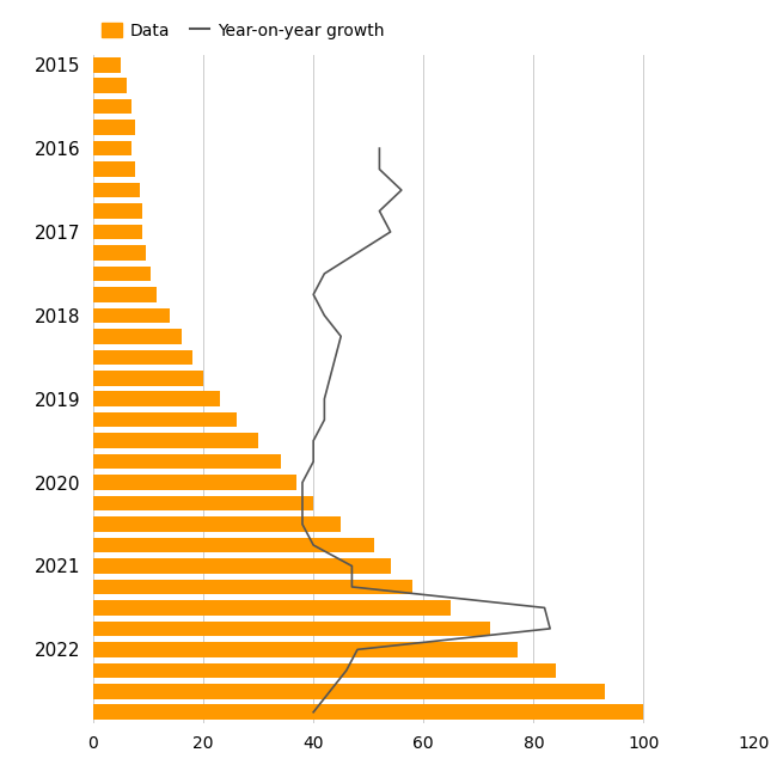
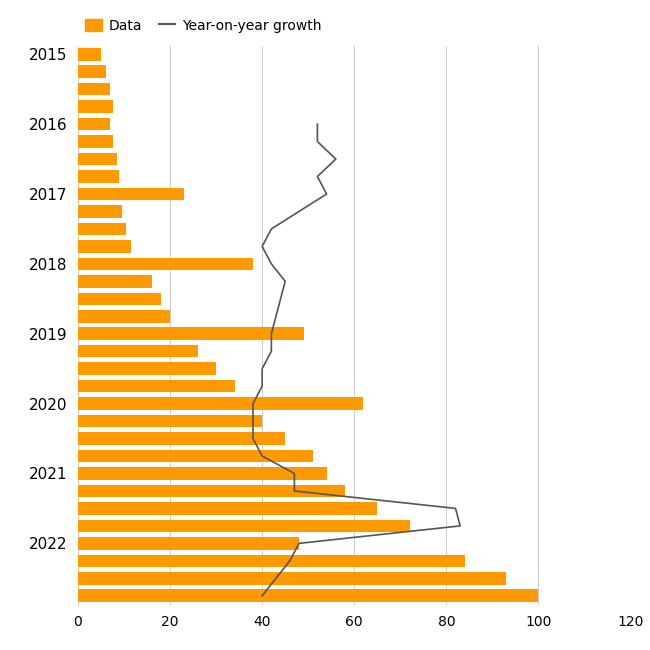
Data/2017: 9.0 -> 23.0
Data/2018: 14.0 -> 38.0
Data/2019: 23.0 -> 49.0
Data/2020: 37.0 -> 62.0
Data/2022: 77.0 -> 48.0
